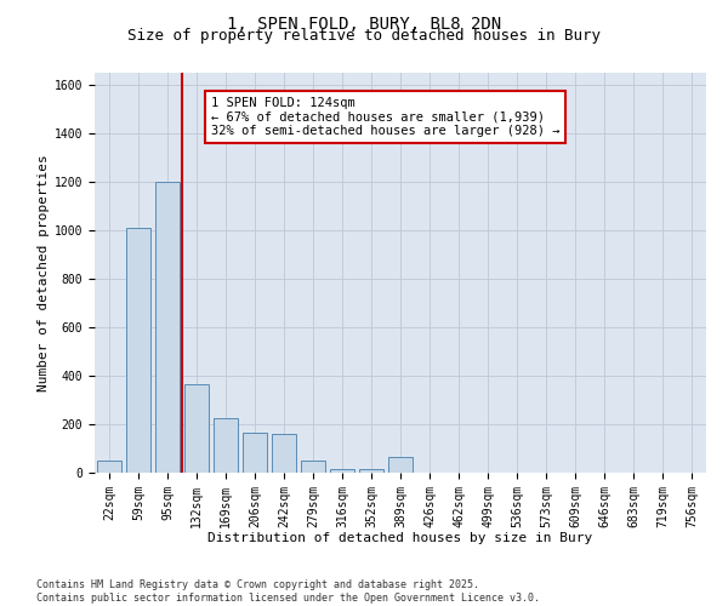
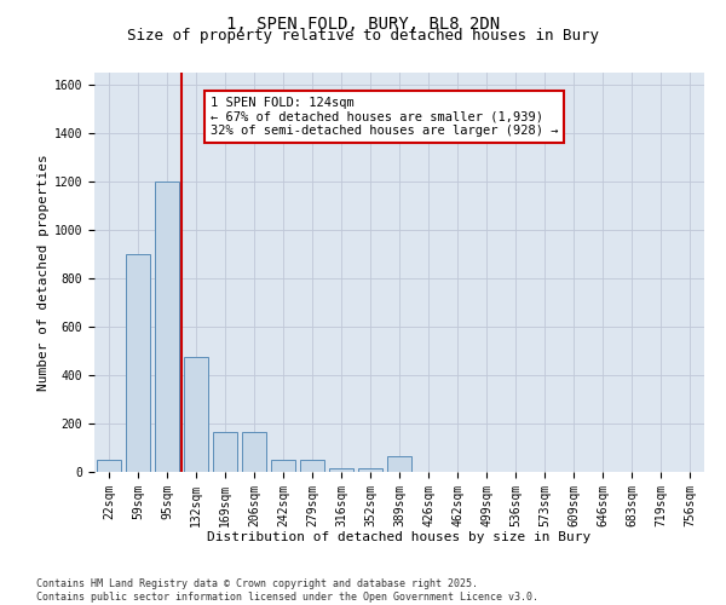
59sqm: 1010 -> 900
132sqm: 365 -> 475
169sqm: 225 -> 165
242sqm: 160 -> 50
